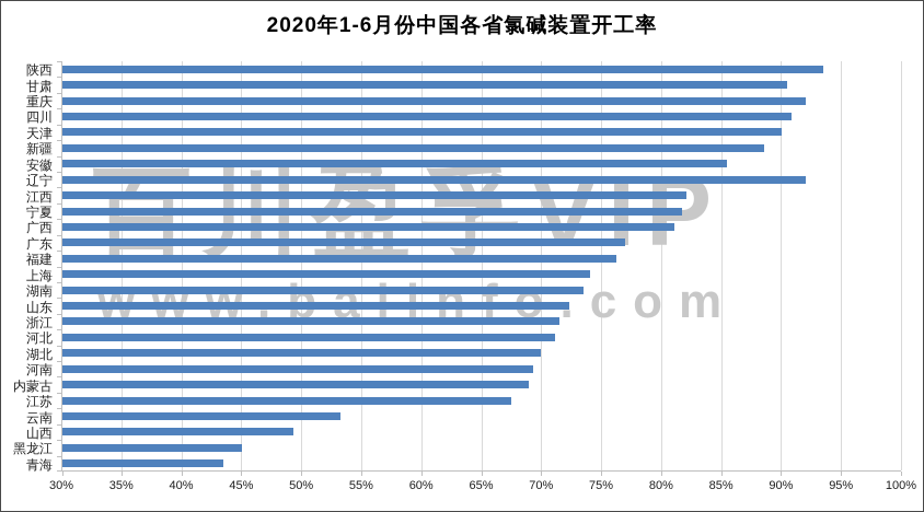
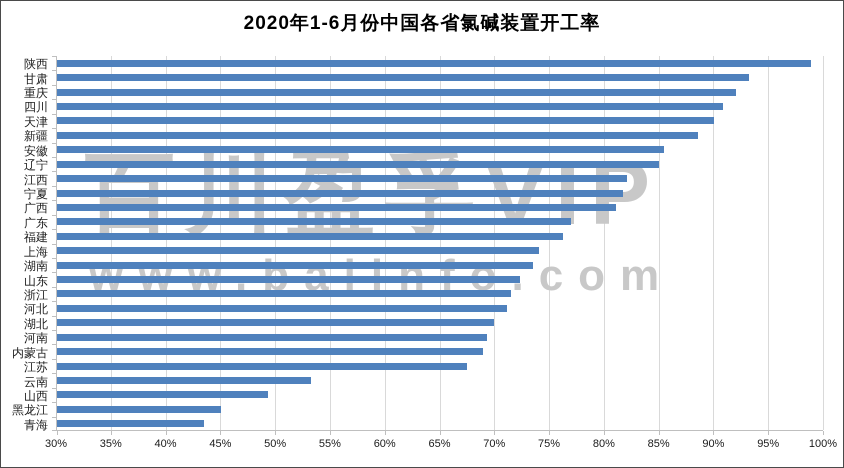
陕西: 93.4% -> 98.8%
甘肃: 90.4% -> 93.2%
辽宁: 92.0% -> 84.9%
